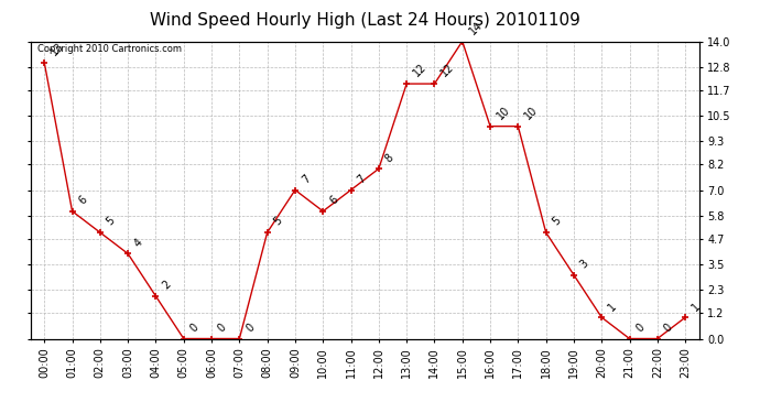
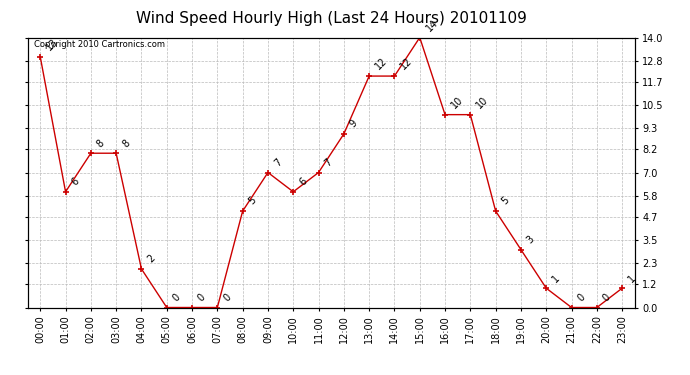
02:00: 5 -> 8
03:00: 4 -> 8
12:00: 8 -> 9
